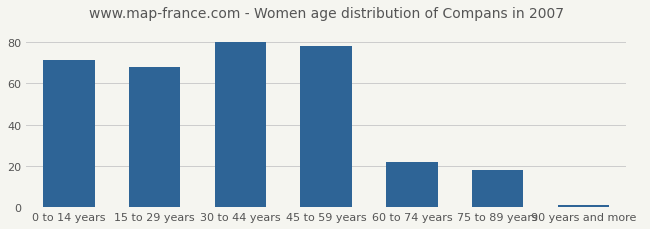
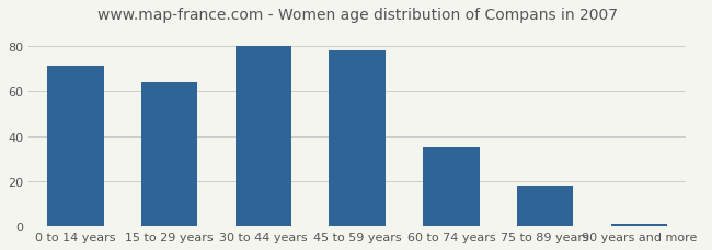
15 to 29 years: 68 -> 64
60 to 74 years: 22 -> 35
